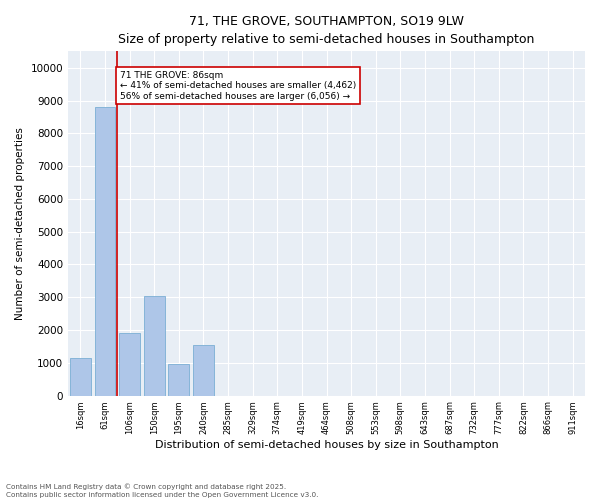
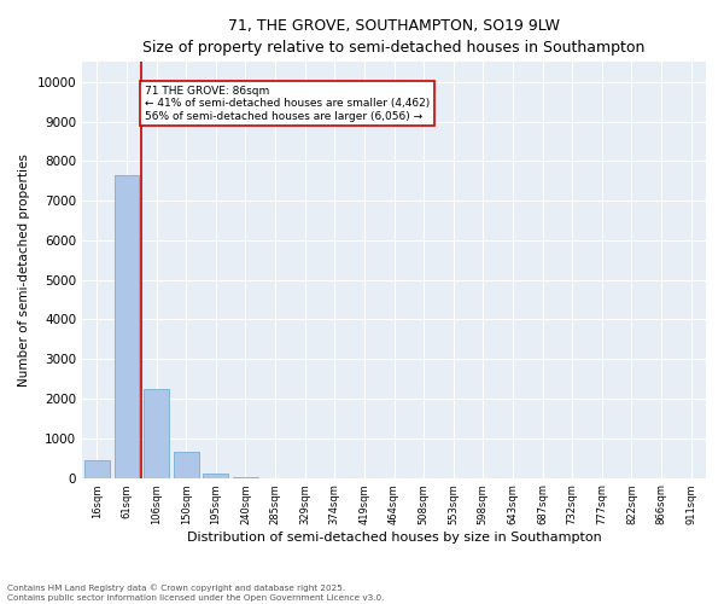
16sqm: 1150 -> 430
61sqm: 8800 -> 7650
106sqm: 1900 -> 2250
150sqm: 3050 -> 650
195sqm: 950 -> 120
240sqm: 1550 -> 20
